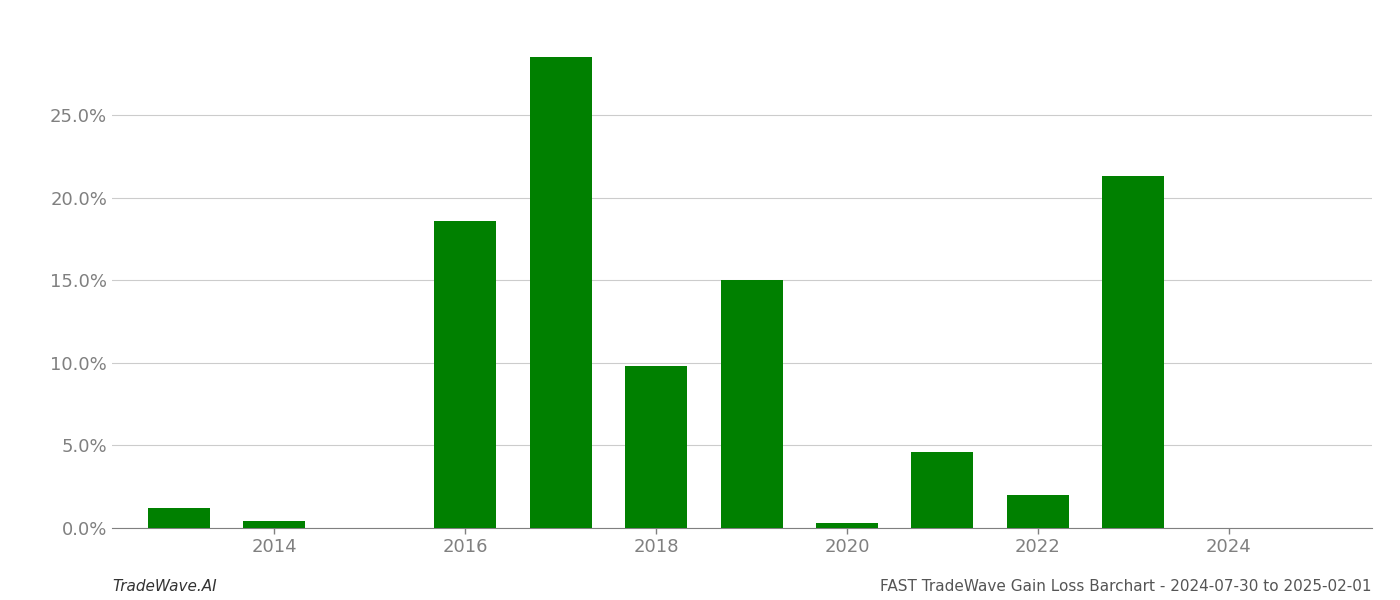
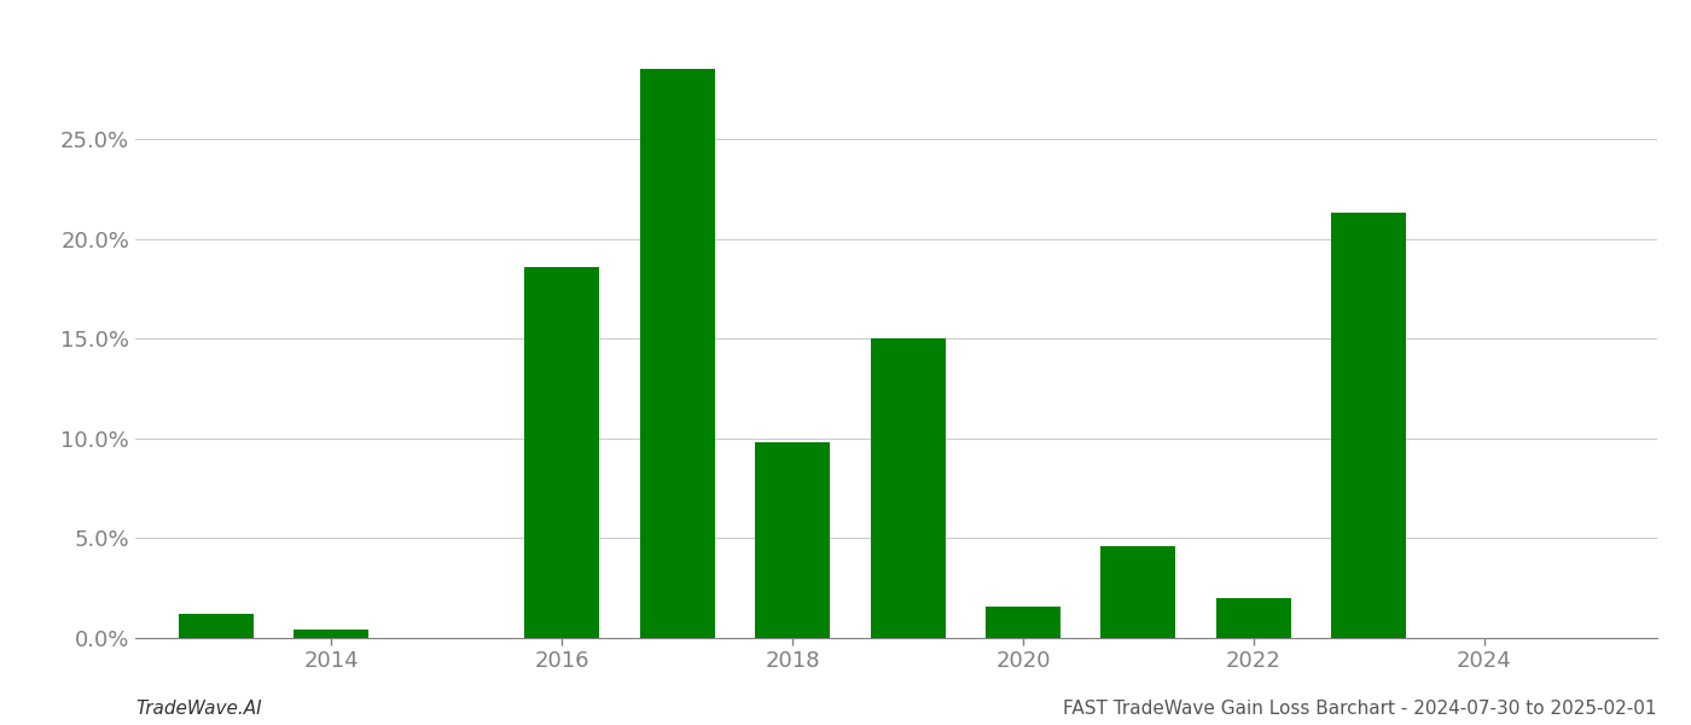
2020: 0.3% -> 1.6%
